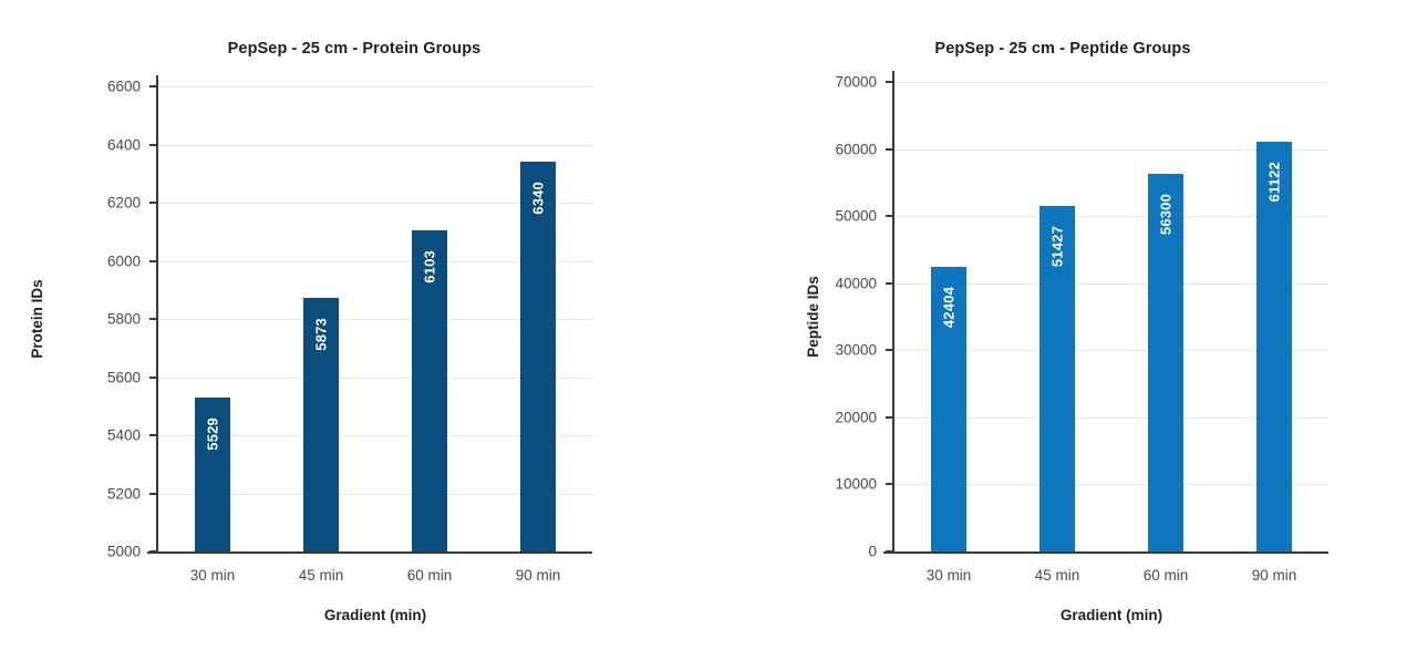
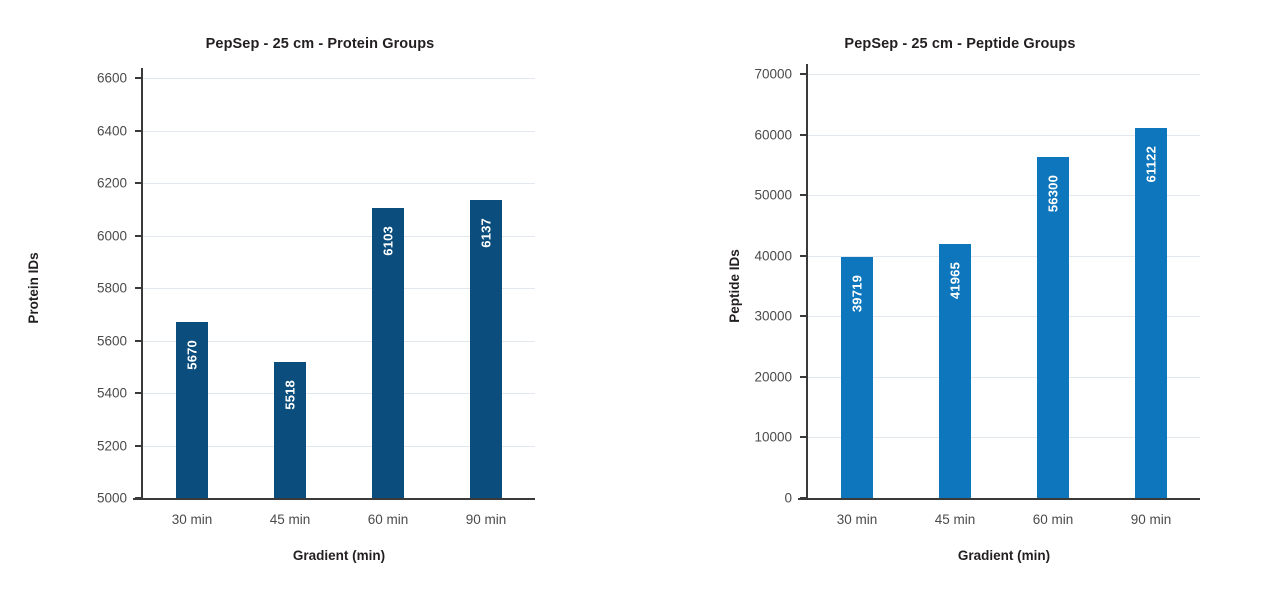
PepSep - 25 cm - Protein Groups/30 min: 5529 -> 5670
PepSep - 25 cm - Protein Groups/45 min: 5873 -> 5518
PepSep - 25 cm - Protein Groups/90 min: 6340 -> 6137
PepSep - 25 cm - Peptide Groups/30 min: 42404 -> 39719
PepSep - 25 cm - Peptide Groups/45 min: 51427 -> 41965
